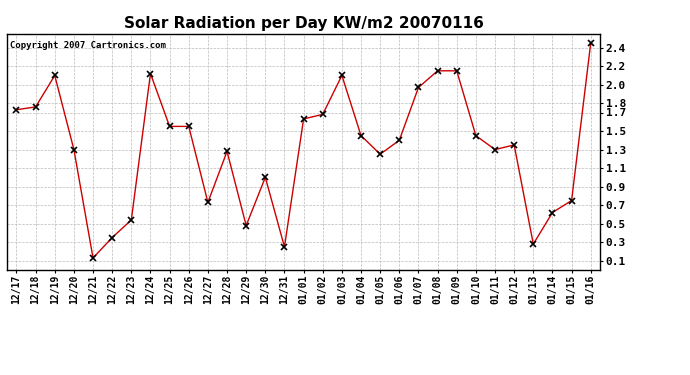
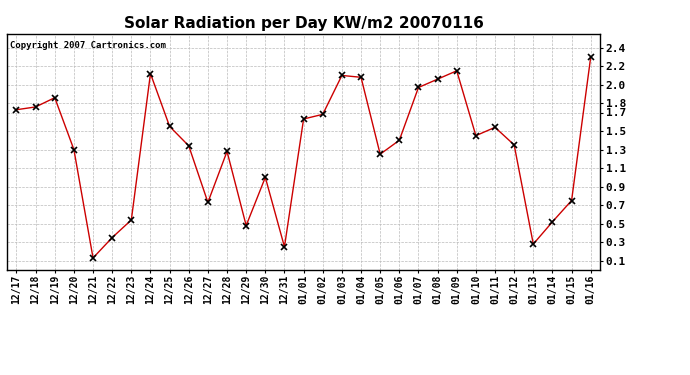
12/19: 2.10 -> 1.86
12/26: 1.55 -> 1.34
01/04: 1.45 -> 2.08
01/08: 2.15 -> 2.06
01/11: 1.30 -> 1.54
01/14: 0.62 -> 0.52
01/16: 2.45 -> 2.30
